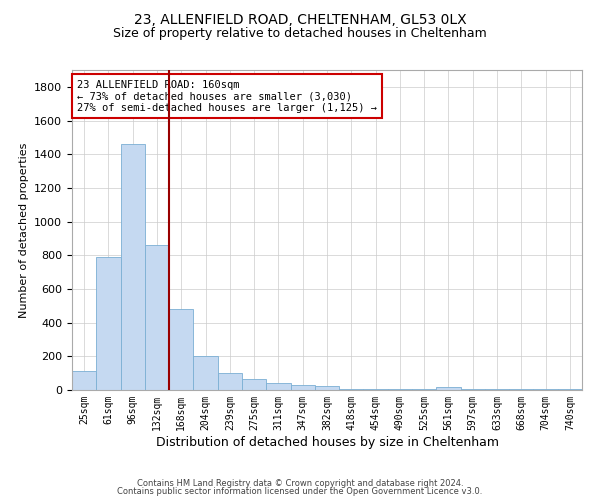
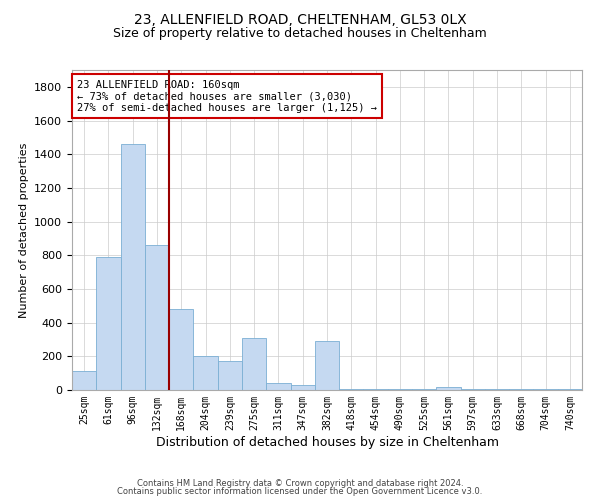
239sqm: 100 -> 170
275sqm: 60 -> 310
382sqm: 20 -> 290
